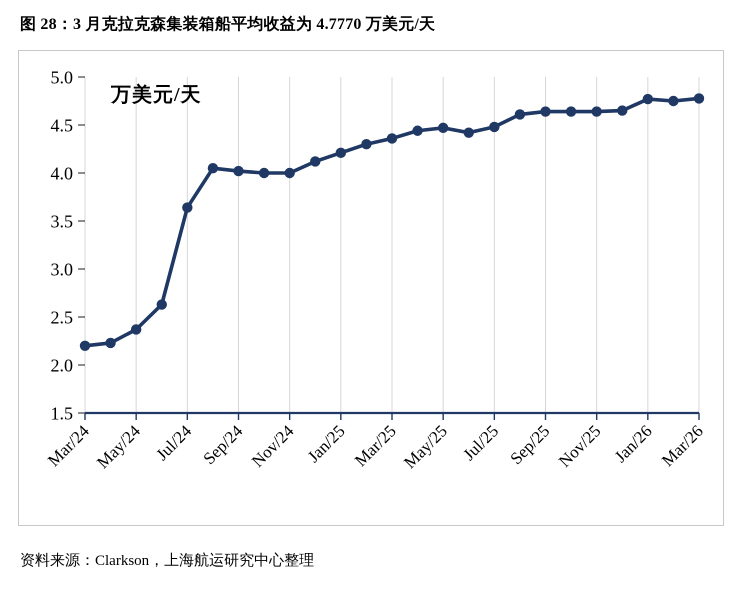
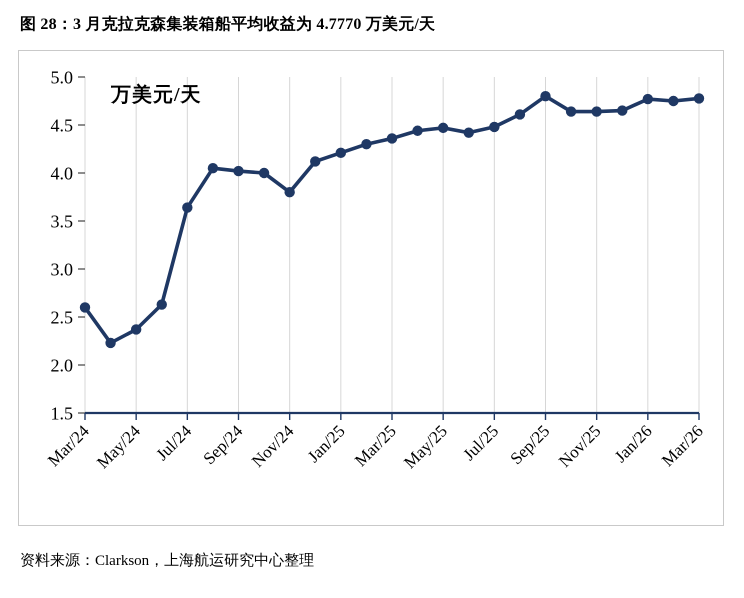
Mar/24: 2.2 -> 2.6
Nov/24: 4.0 -> 3.8
Sep/25: 4.6 -> 4.8
